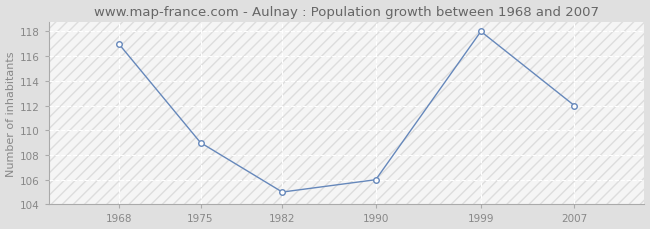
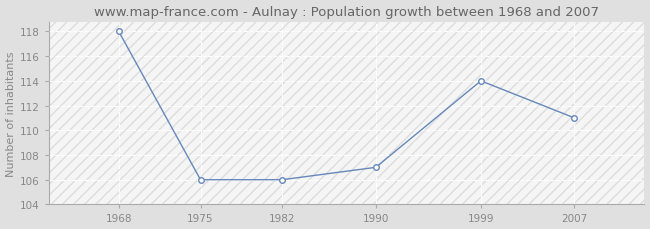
1968: 117 -> 118
1975: 109 -> 106
1982: 105 -> 106
1990: 106 -> 107
1999: 118 -> 114
2007: 112 -> 111
